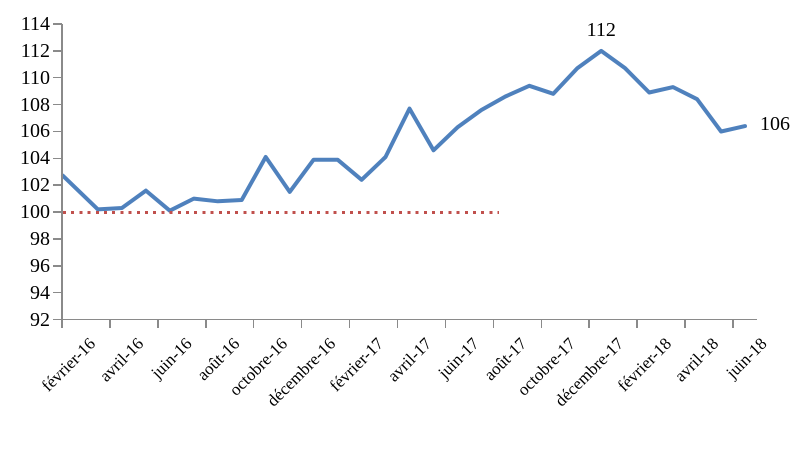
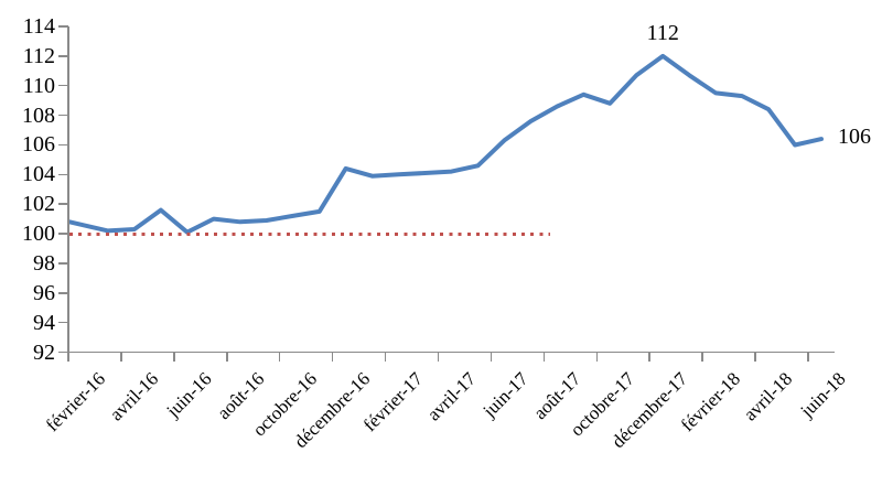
février-16: 102.7 -> 100.8
octobre-16: 104.1 -> 101.2
décembre-16: 103.9 -> 104.4
février-17: 102.4 -> 104.0
avril-17: 107.7 -> 104.2
février-18: 108.9 -> 109.5
